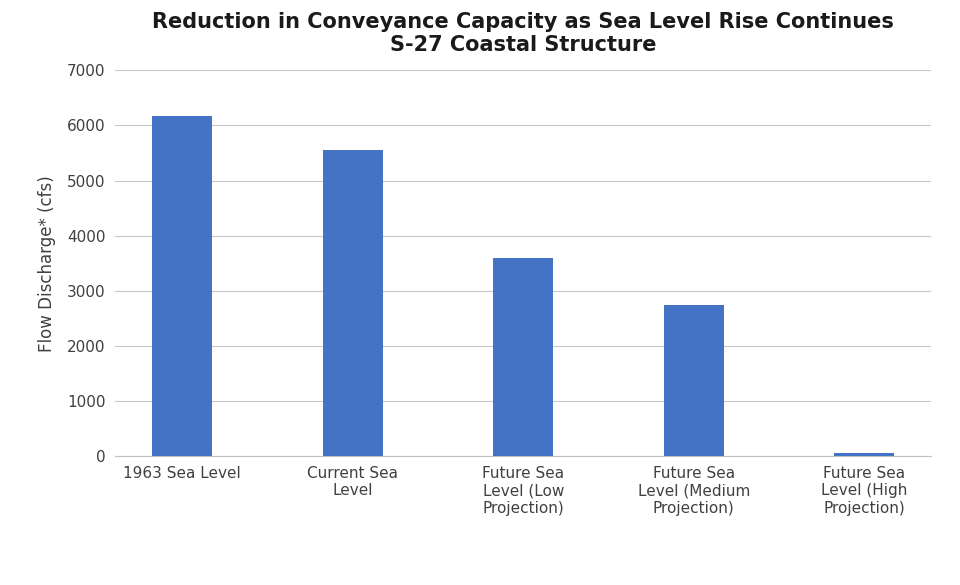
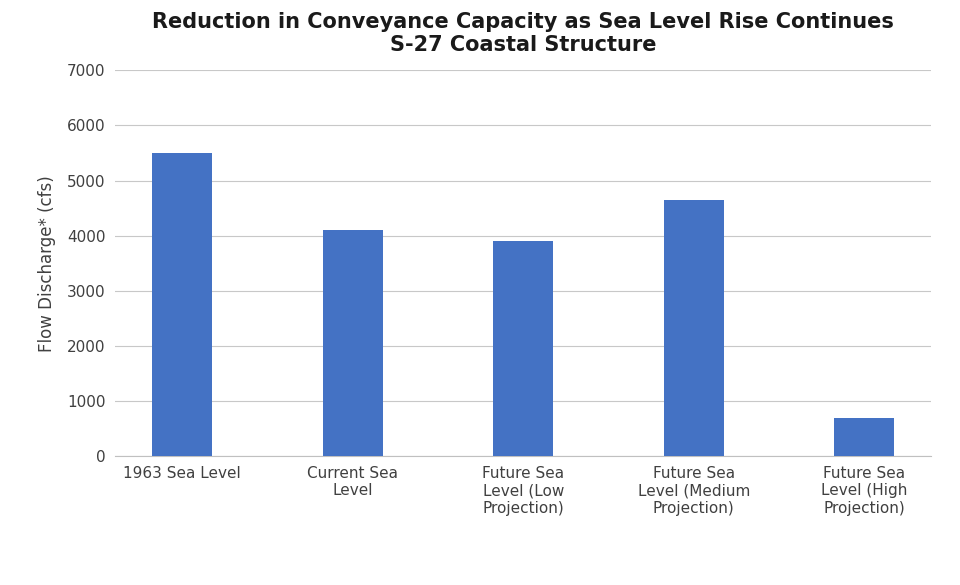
1963 Sea Level: 6170 -> 5500
Current Sea Level: 5550 -> 4100
Future Sea Level (Low Projection): 3600 -> 3900
Future Sea Level (Medium Projection): 2750 -> 4640
Future Sea Level (High Projection): 60 -> 700
